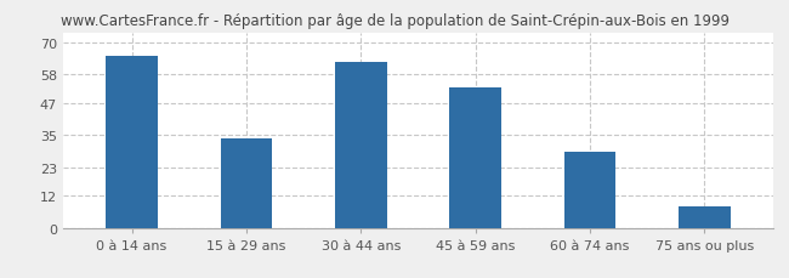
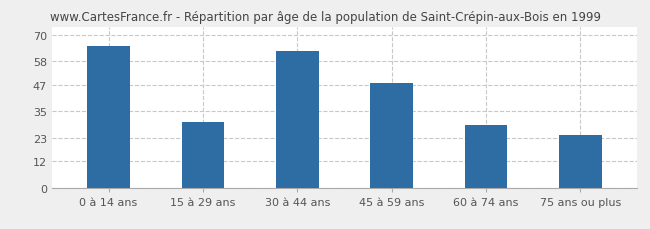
15 à 29 ans: 34 -> 30
45 à 59 ans: 53 -> 48
75 ans ou plus: 8 -> 24
